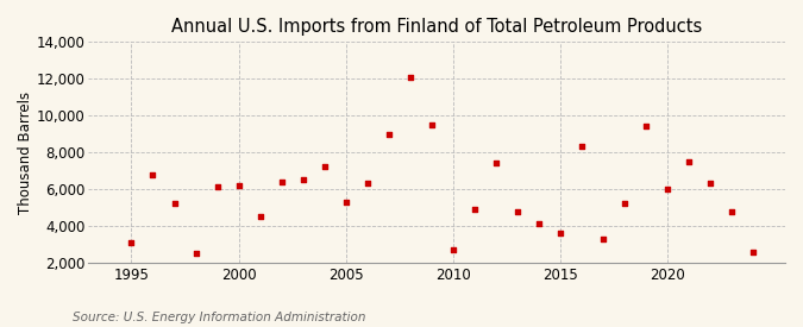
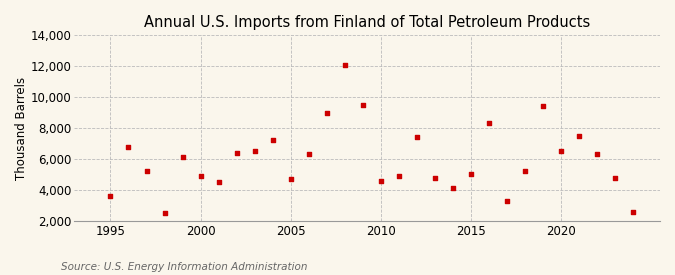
1995: 3,100 -> 3,600
2000: 6,200 -> 4,900
2005: 5,300 -> 4,700
2010: 2,700 -> 4,600
2015: 3,600 -> 5,000
2020: 6,000 -> 6,500
